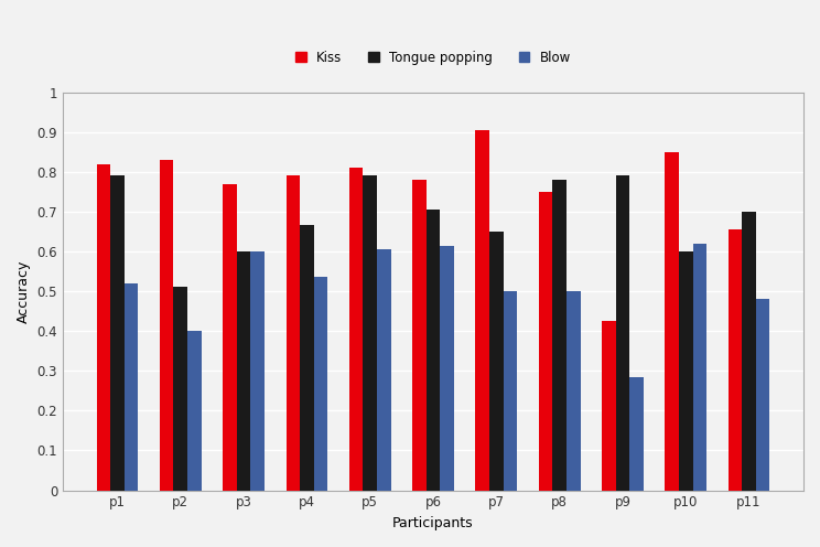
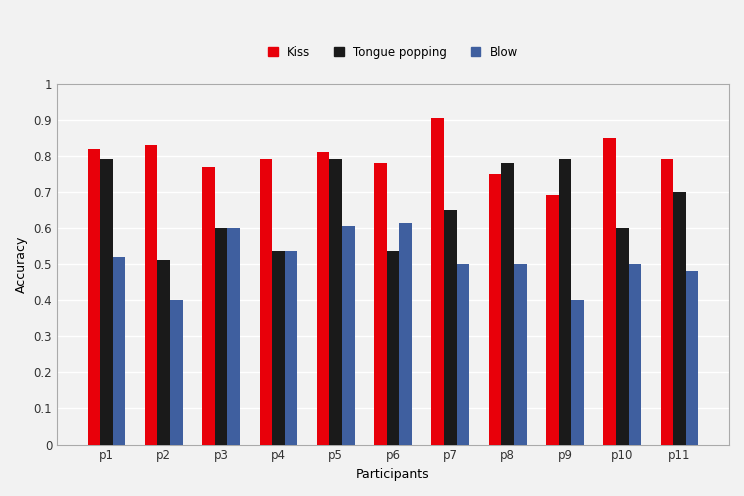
Tongue popping/p4: 0.665 -> 0.535
Tongue popping/p6: 0.705 -> 0.535
Kiss/p9: 0.425 -> 0.690
Blow/p9: 0.285 -> 0.400
Blow/p10: 0.620 -> 0.500
Kiss/p11: 0.655 -> 0.790
